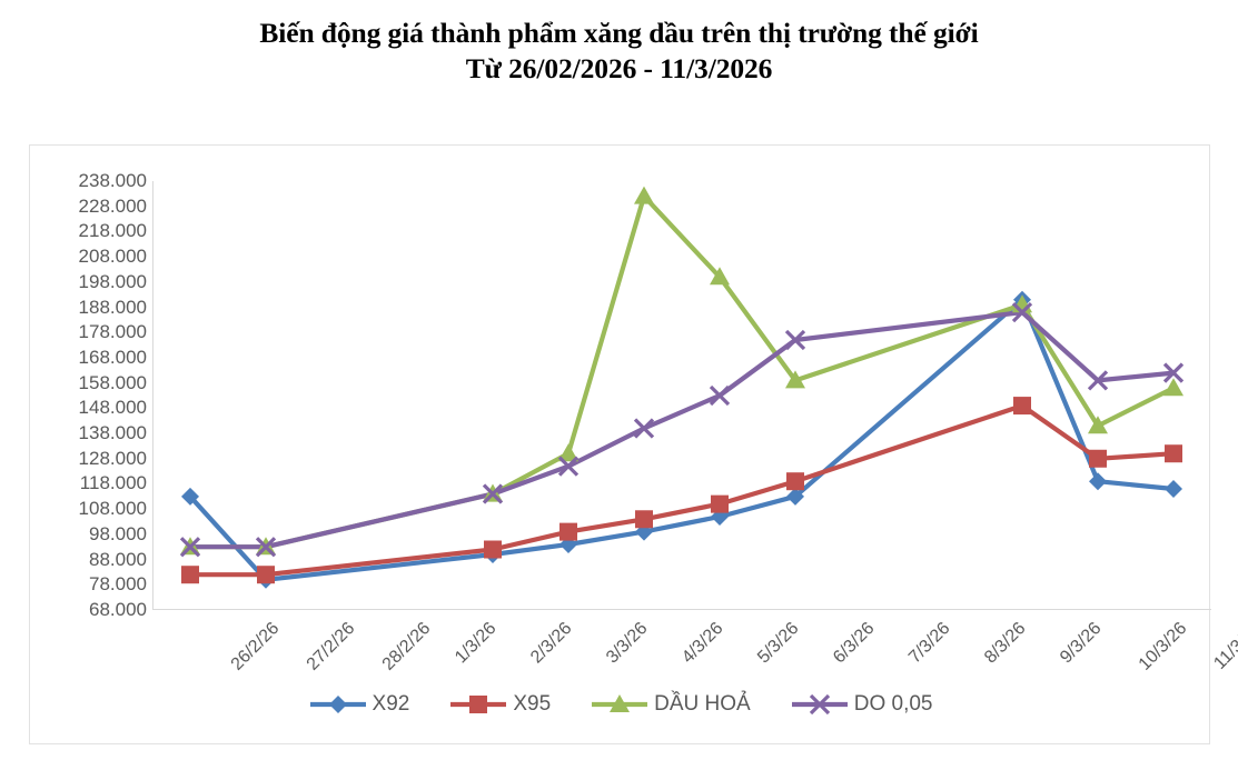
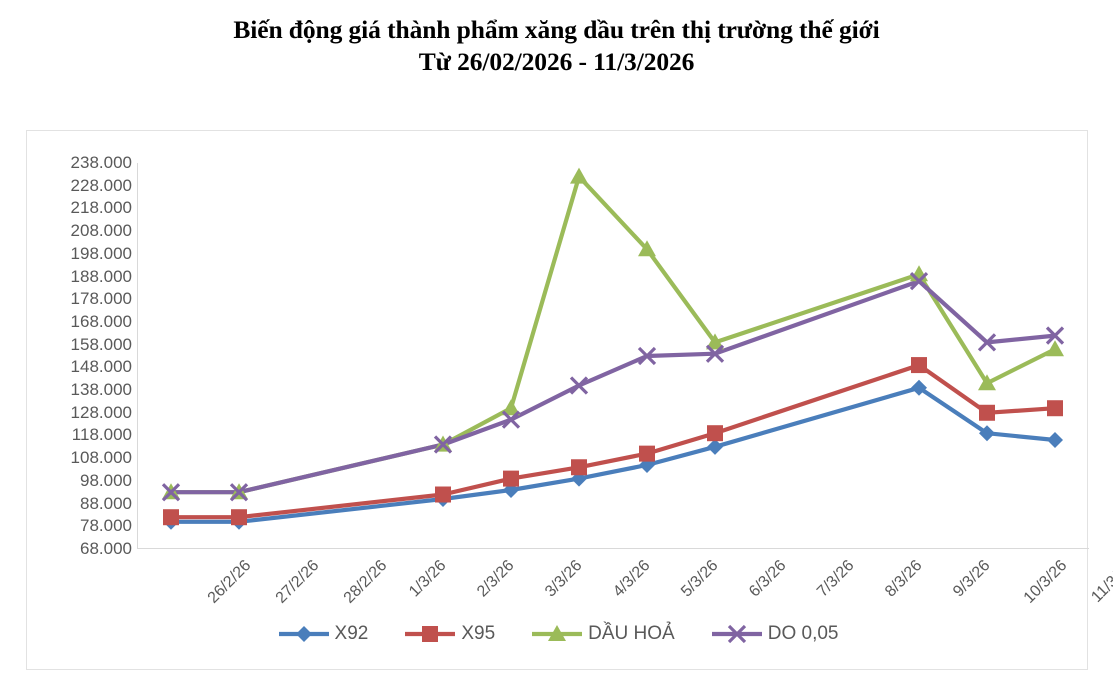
X92/26/2/26: 113000 -> 80000
DO 0,05/6/3/26: 175000 -> 154000
X92/9/3/26: 191000 -> 139000
